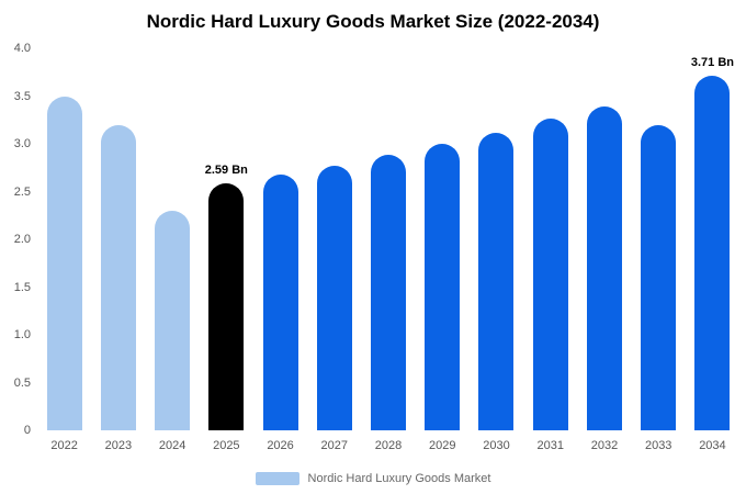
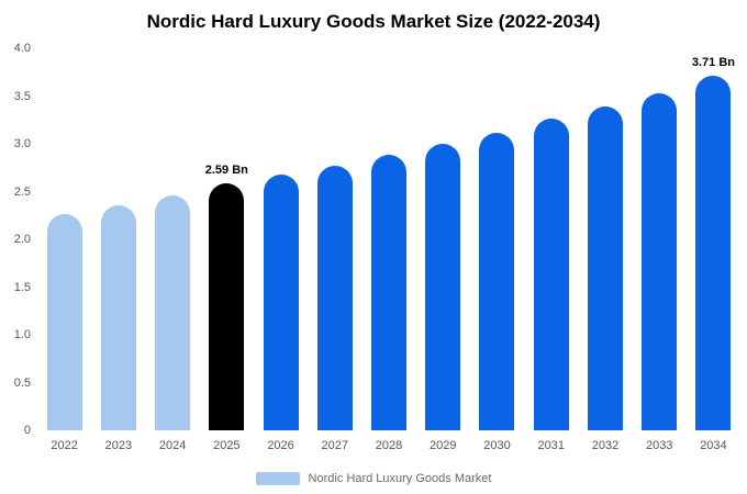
2022: 3.5 -> 2.3
2023: 3.2 -> 2.4
2024: 2.3 -> 2.5
2033: 3.2 -> 3.5
